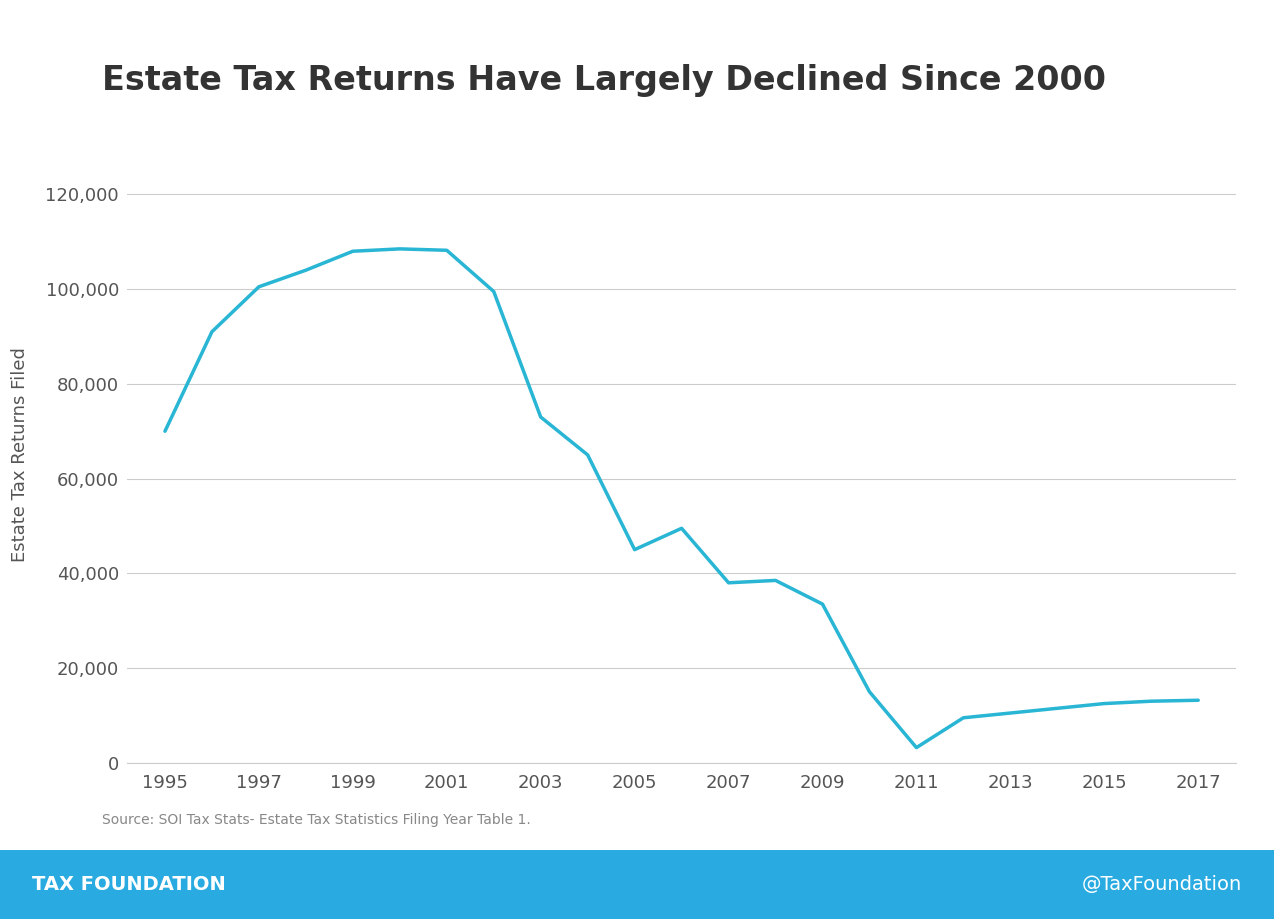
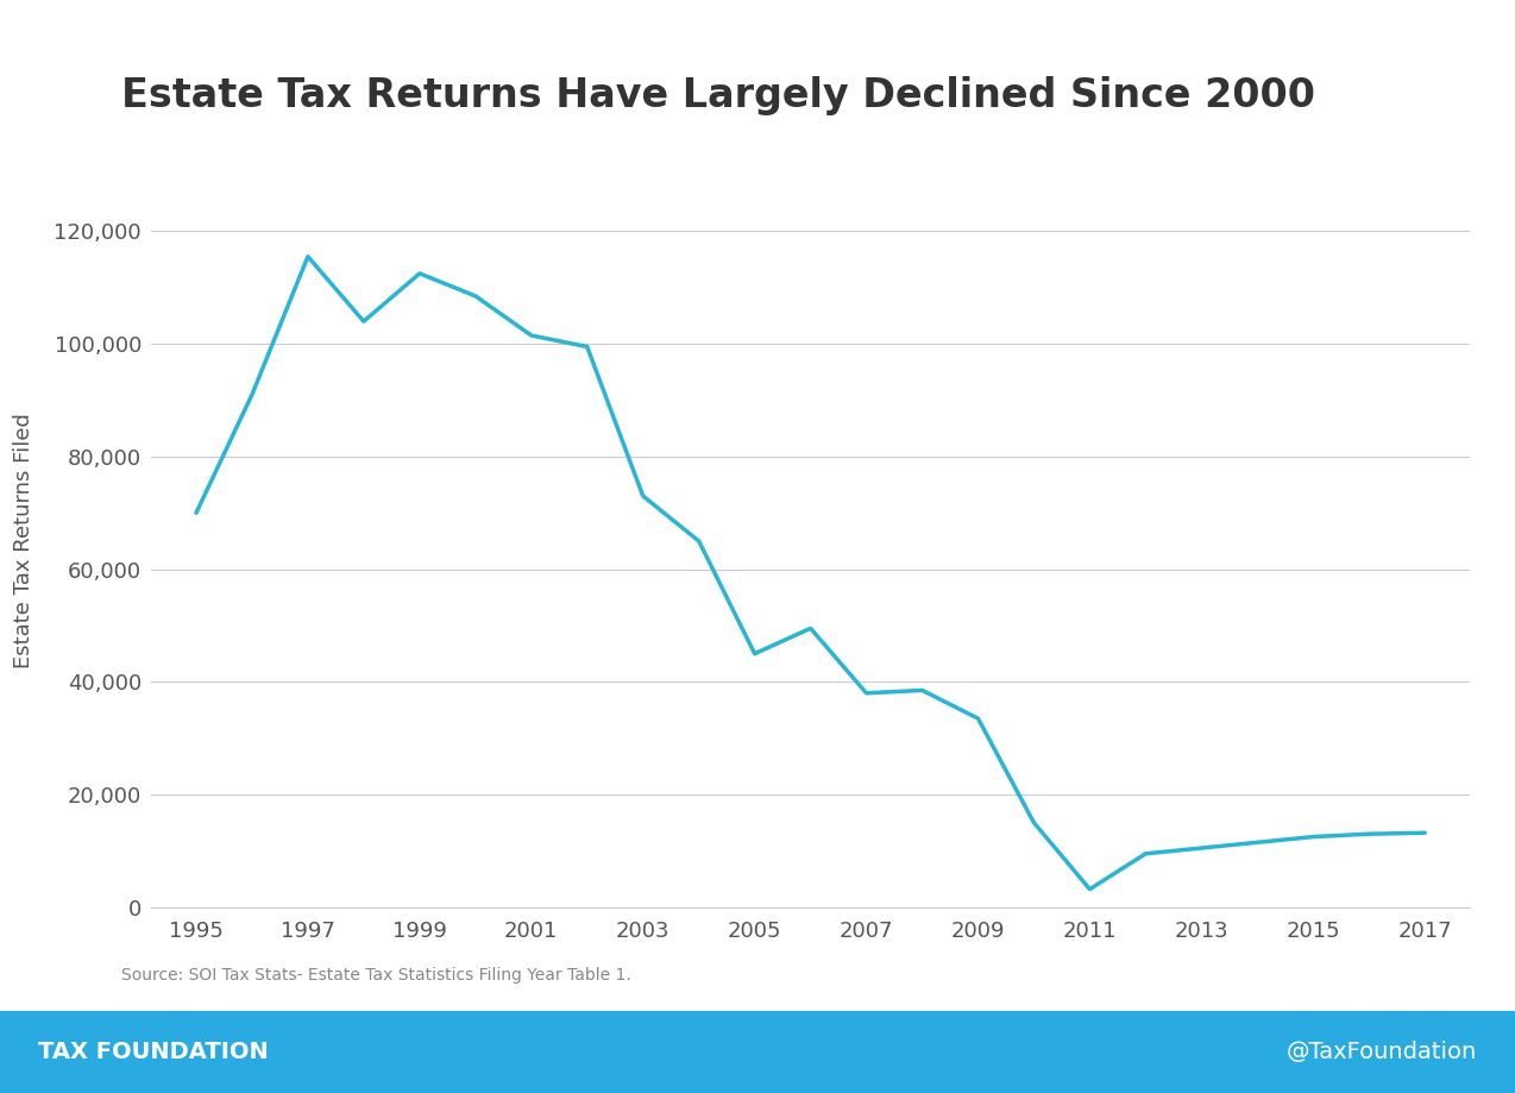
1997: 100,500 -> 115,500
1999: 108,000 -> 112,500
2001: 108,200 -> 101,500
